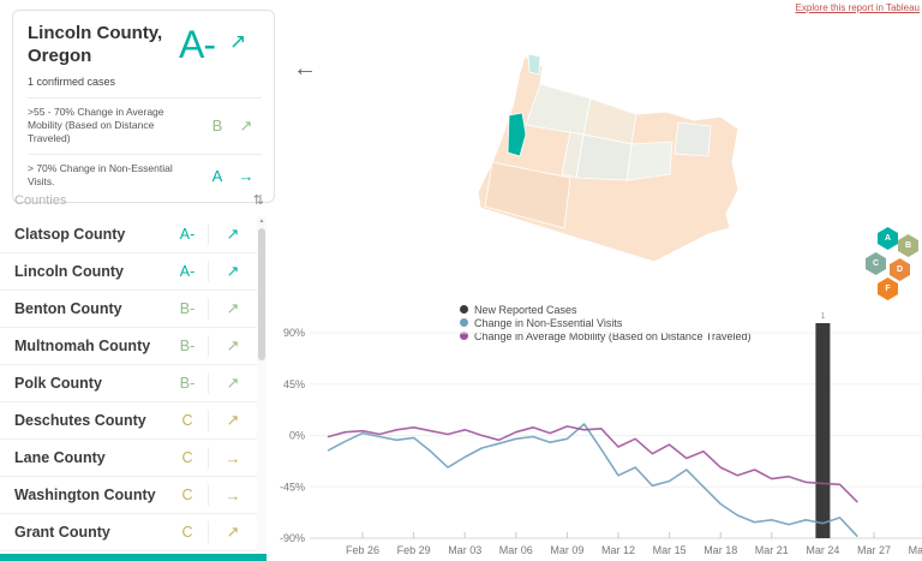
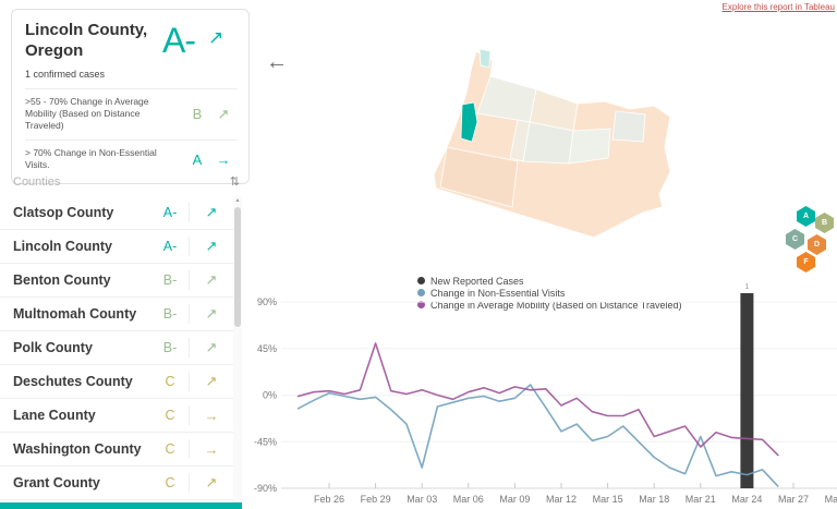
Change in Average Mobility (Based on Distance Traveled)/Feb 29: 10% -> 50%
Change in Non-Essential Visits/Mar 03: -20% -> -70%
Change in Average Mobility (Based on Distance Traveled)/Mar 15: -10% -> -20%
Change in Average Mobility (Based on Distance Traveled)/Mar 18: -30% -> -40%
Change in Non-Essential Visits/Mar 21: -70% -> -40%
Change in Average Mobility (Based on Distance Traveled)/Mar 21: -40% -> -50%
